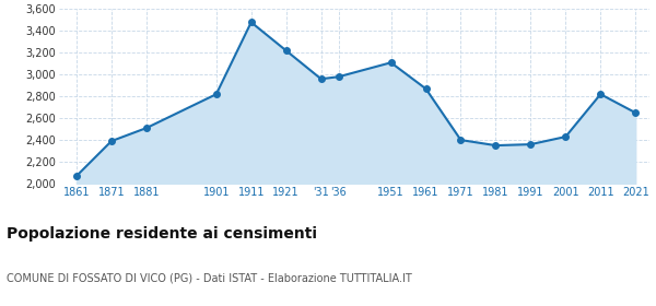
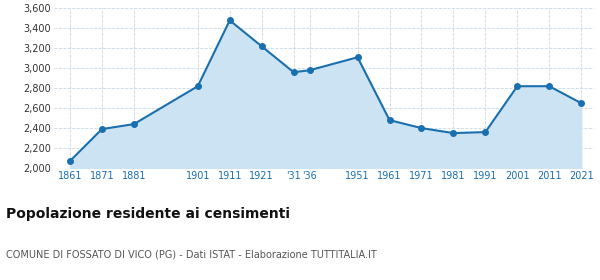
1881: 2,510 -> 2,440
1961: 2,870 -> 2,480
2001: 2,430 -> 2,820
